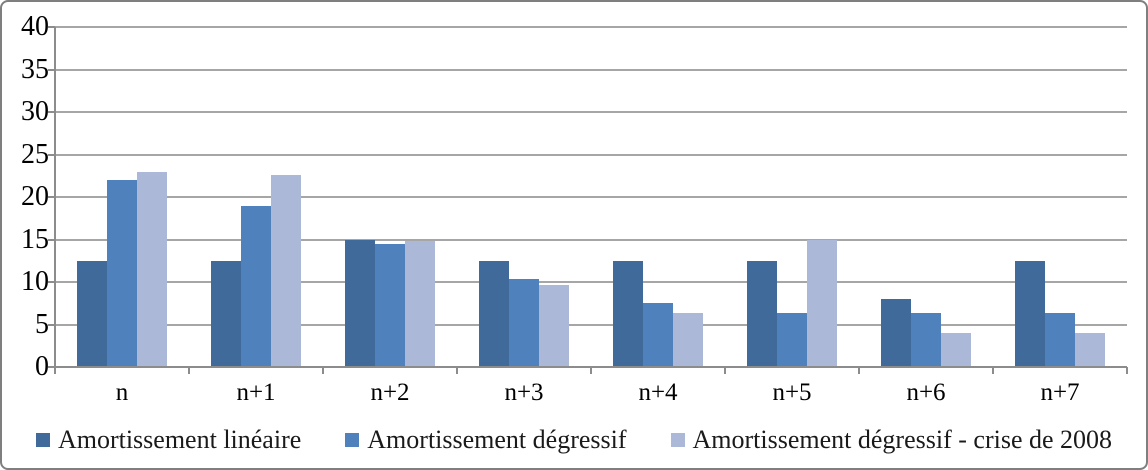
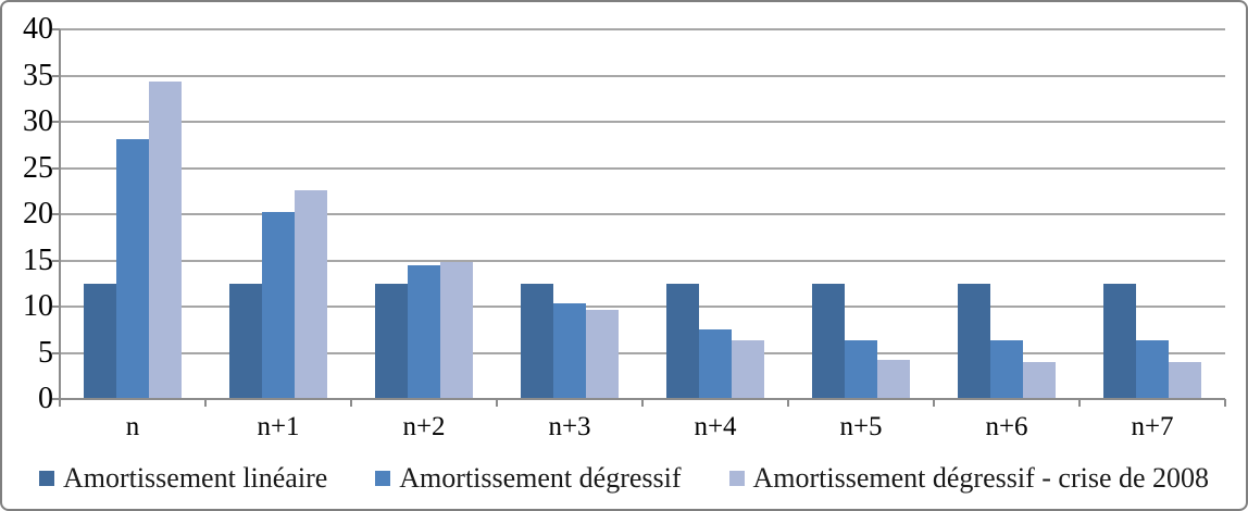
Amortissement dégressif/n: 22 -> 28
Amortissement dégressif - crise de 2008/n: 23 -> 34
Amortissement dégressif/n+1: 19 -> 20
Amortissement linéaire/n+2: 15 -> 12
Amortissement dégressif - crise de 2008/n+5: 15 -> 4
Amortissement linéaire/n+6: 8 -> 12
